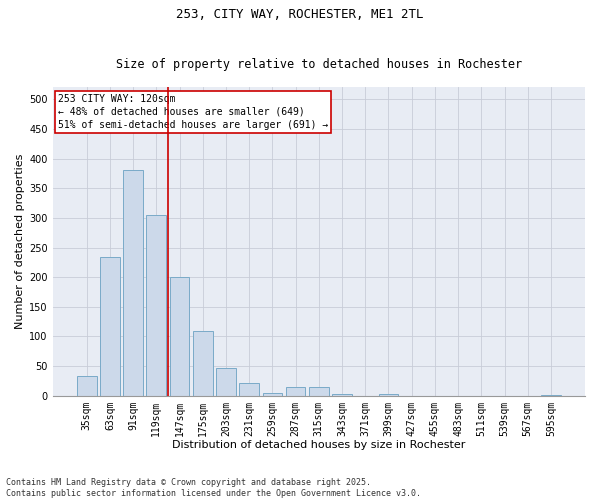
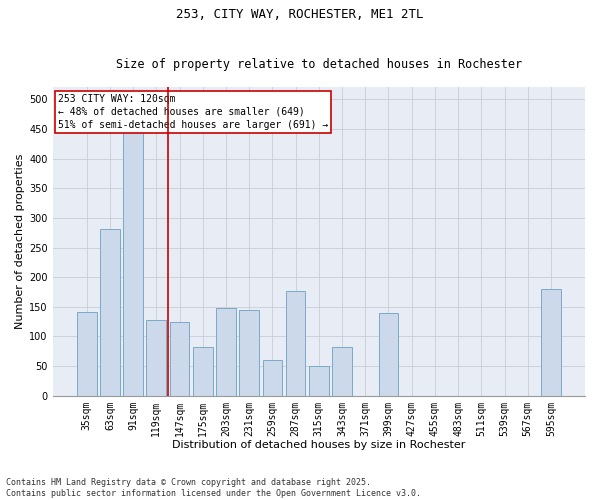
35sqm: 33 -> 142
63sqm: 234 -> 282
91sqm: 381 -> 448
119sqm: 305 -> 128
147sqm: 200 -> 124
175sqm: 110 -> 82
203sqm: 47 -> 148
231sqm: 22 -> 144
259sqm: 4 -> 60
287sqm: 14 -> 176
315sqm: 14 -> 50
343sqm: 3 -> 82
399sqm: 3 -> 140
595sqm: 2 -> 180
